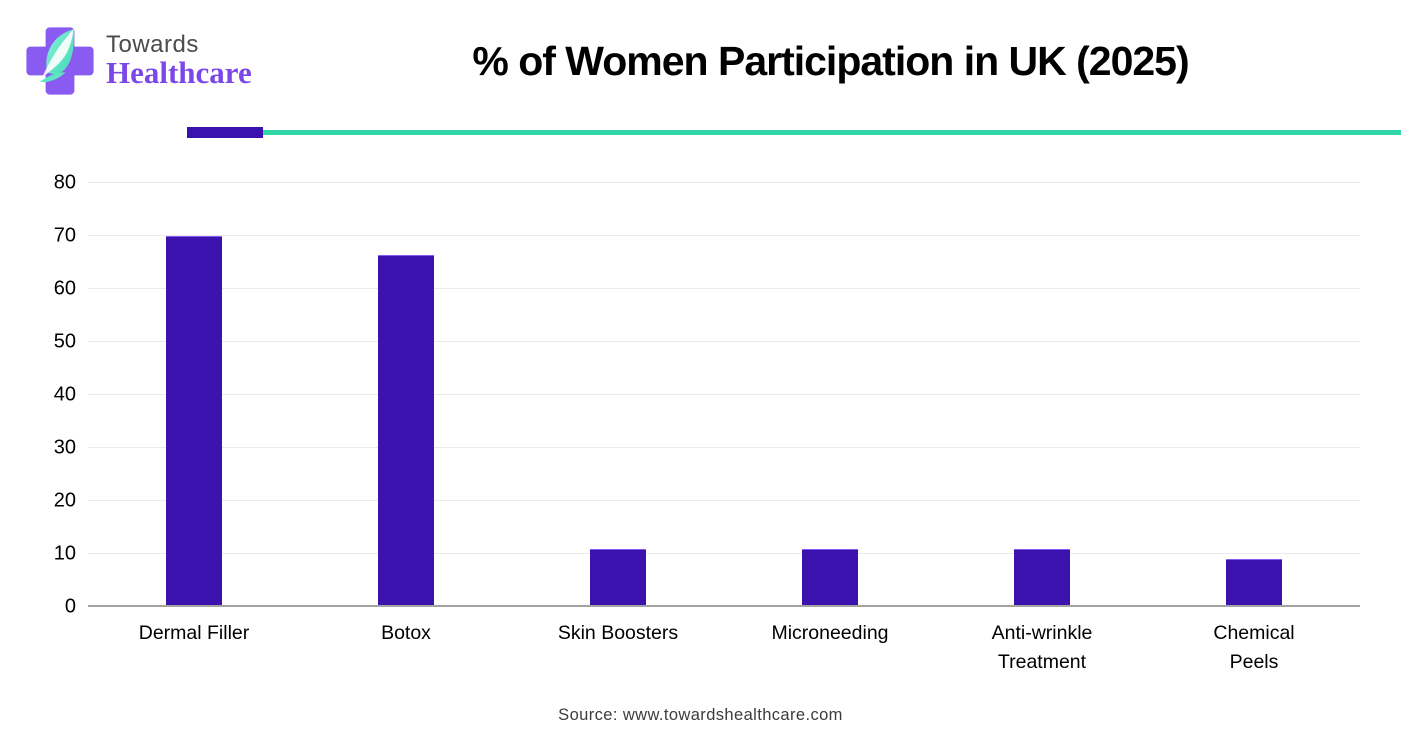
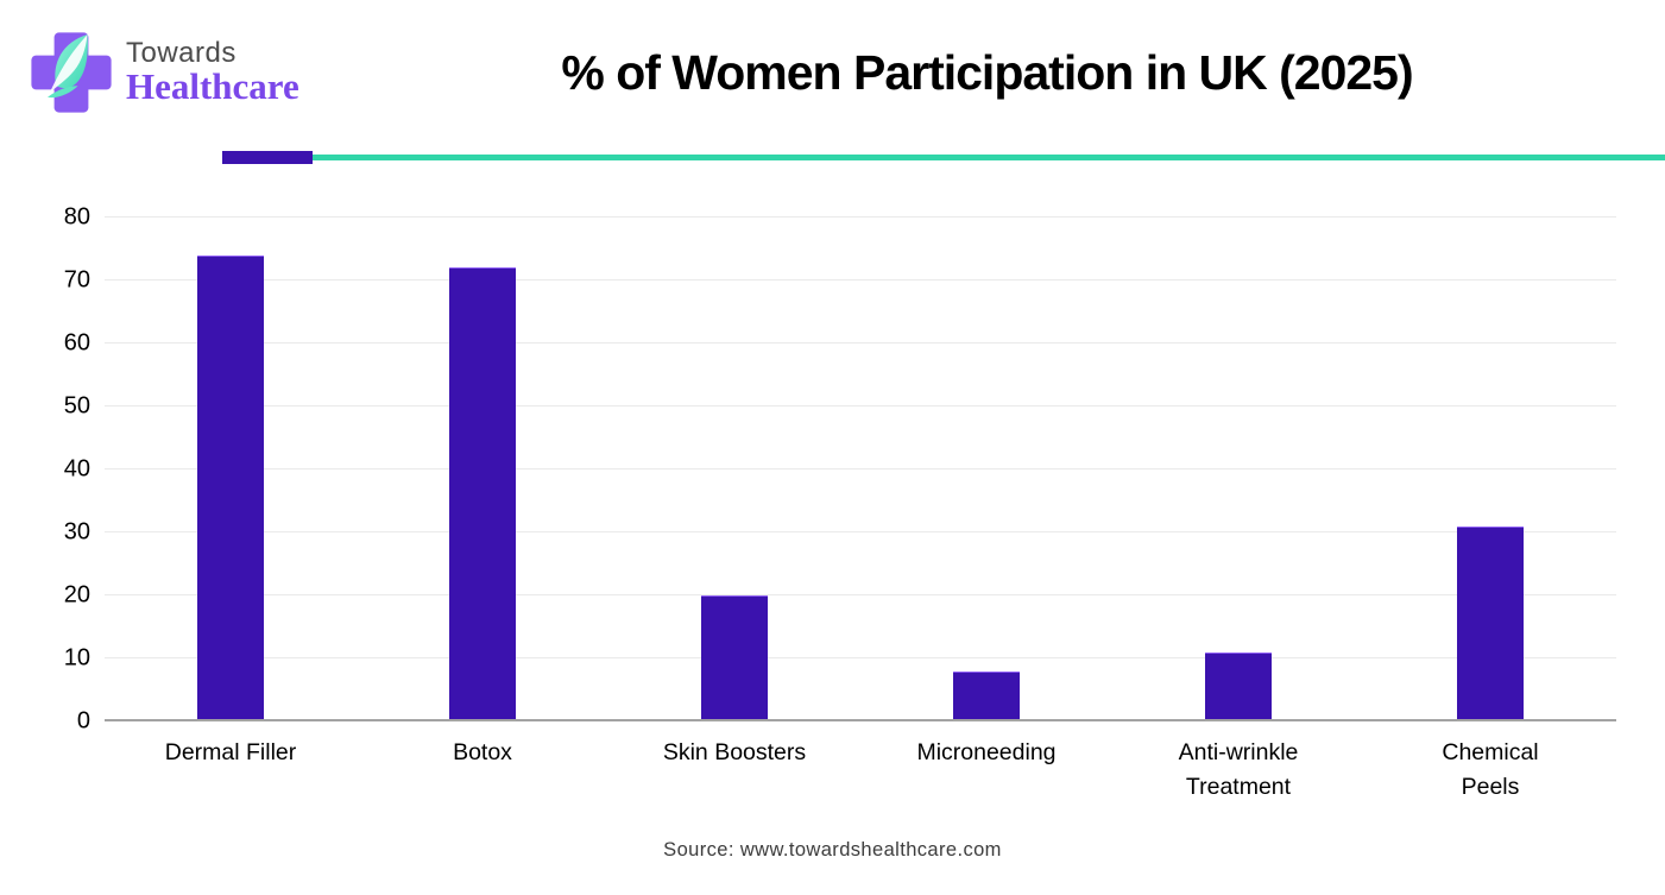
Dermal Filler: 70 -> 74
Botox: 66 -> 72
Skin Boosters: 11 -> 20
Microneeding: 11 -> 8
Chemical Peels: 9 -> 31
